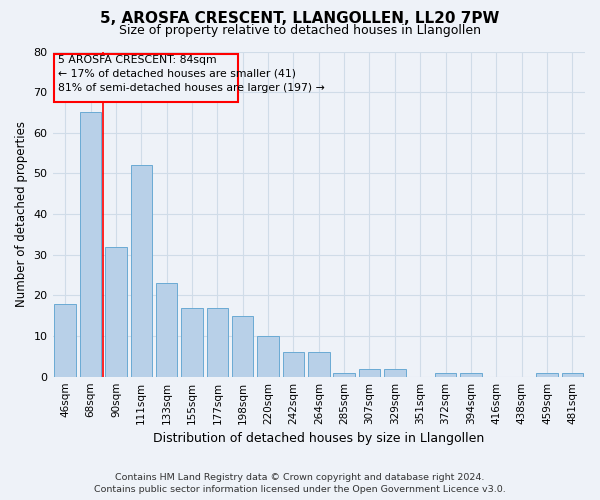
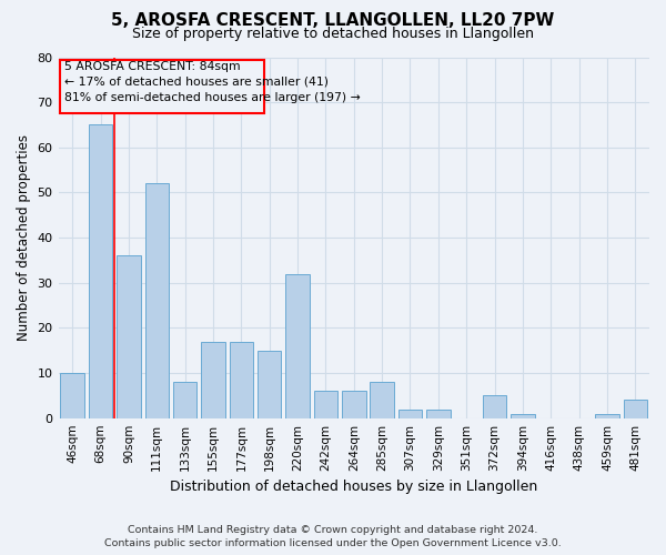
46sqm: 18 -> 10
90sqm: 32 -> 36
133sqm: 23 -> 8
220sqm: 10 -> 32
285sqm: 1 -> 8
372sqm: 1 -> 5
481sqm: 1 -> 4
